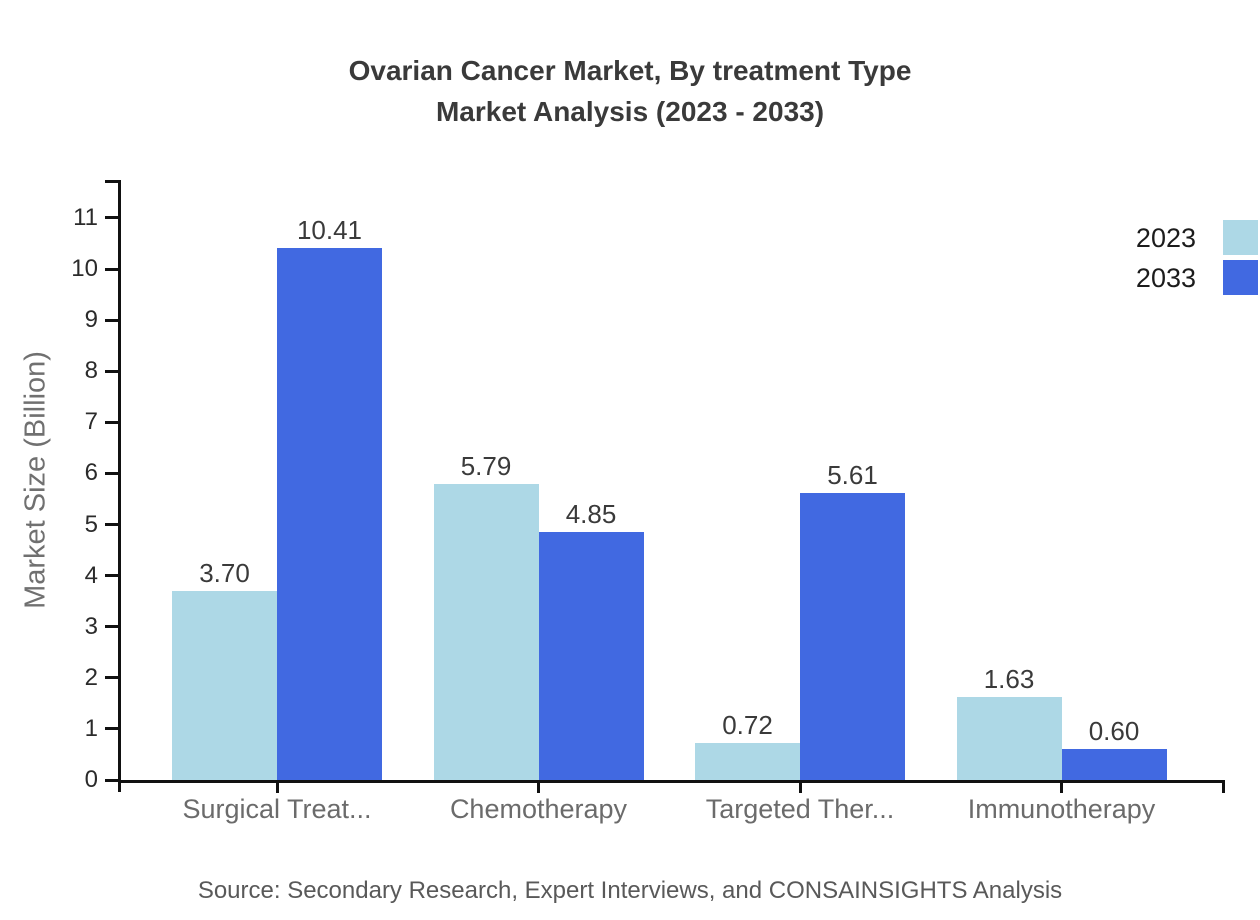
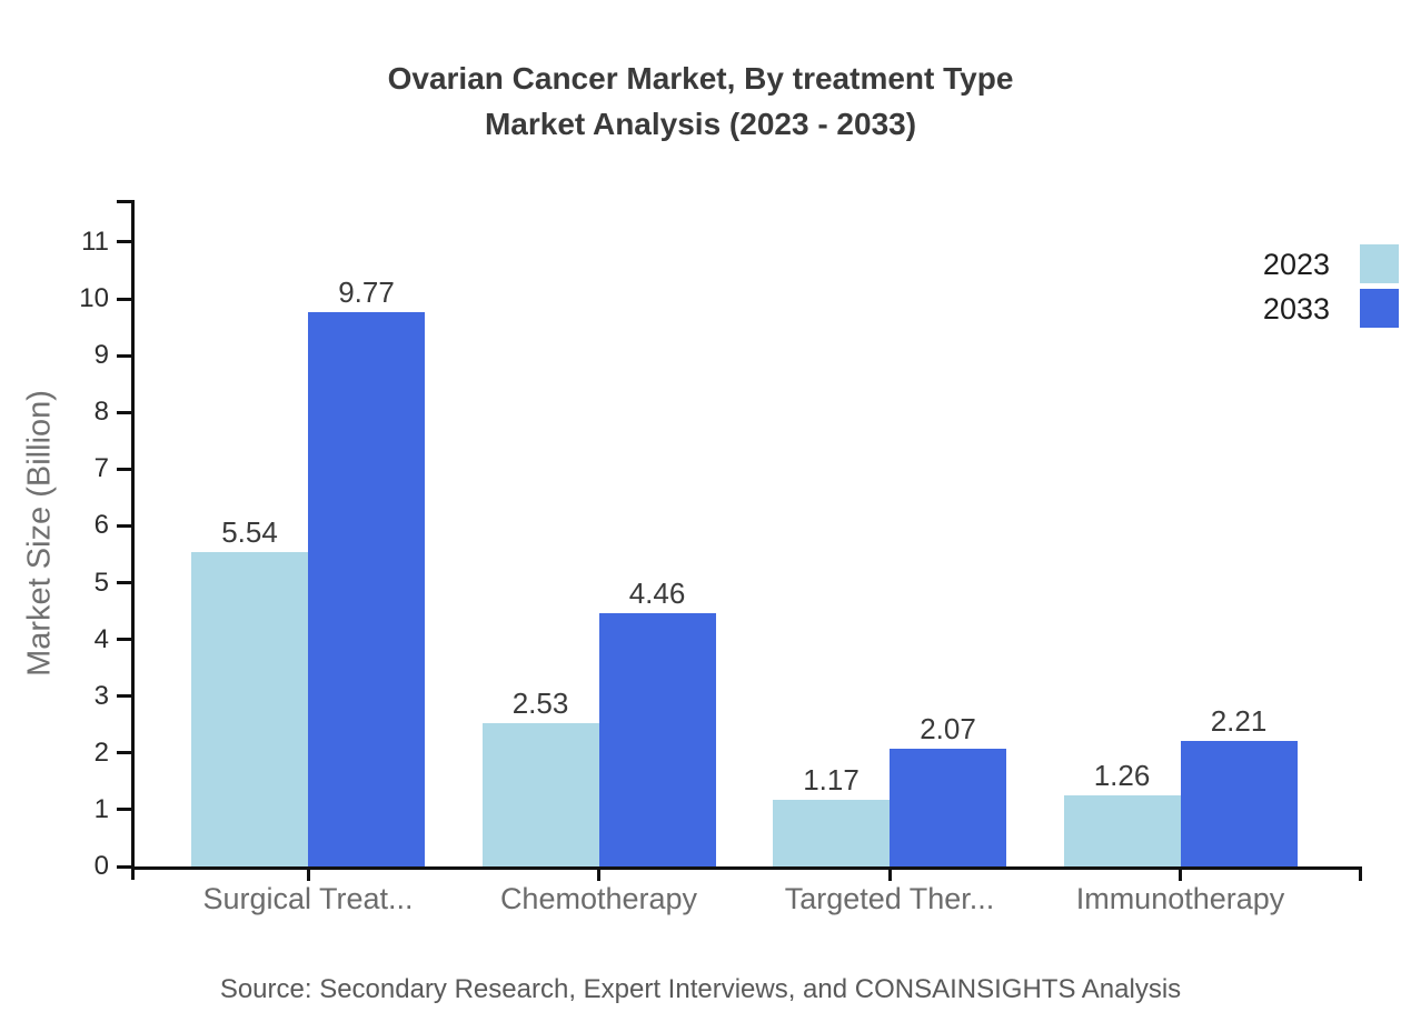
2023/Surgical Treat...: 3.70 -> 5.54
2033/Surgical Treat...: 10.41 -> 9.77
2023/Chemotherapy: 5.79 -> 2.53
2033/Chemotherapy: 4.85 -> 4.46
2023/Targeted Ther...: 0.72 -> 1.17
2033/Targeted Ther...: 5.61 -> 2.07
2023/Immunotherapy: 1.63 -> 1.26
2033/Immunotherapy: 0.60 -> 2.21
